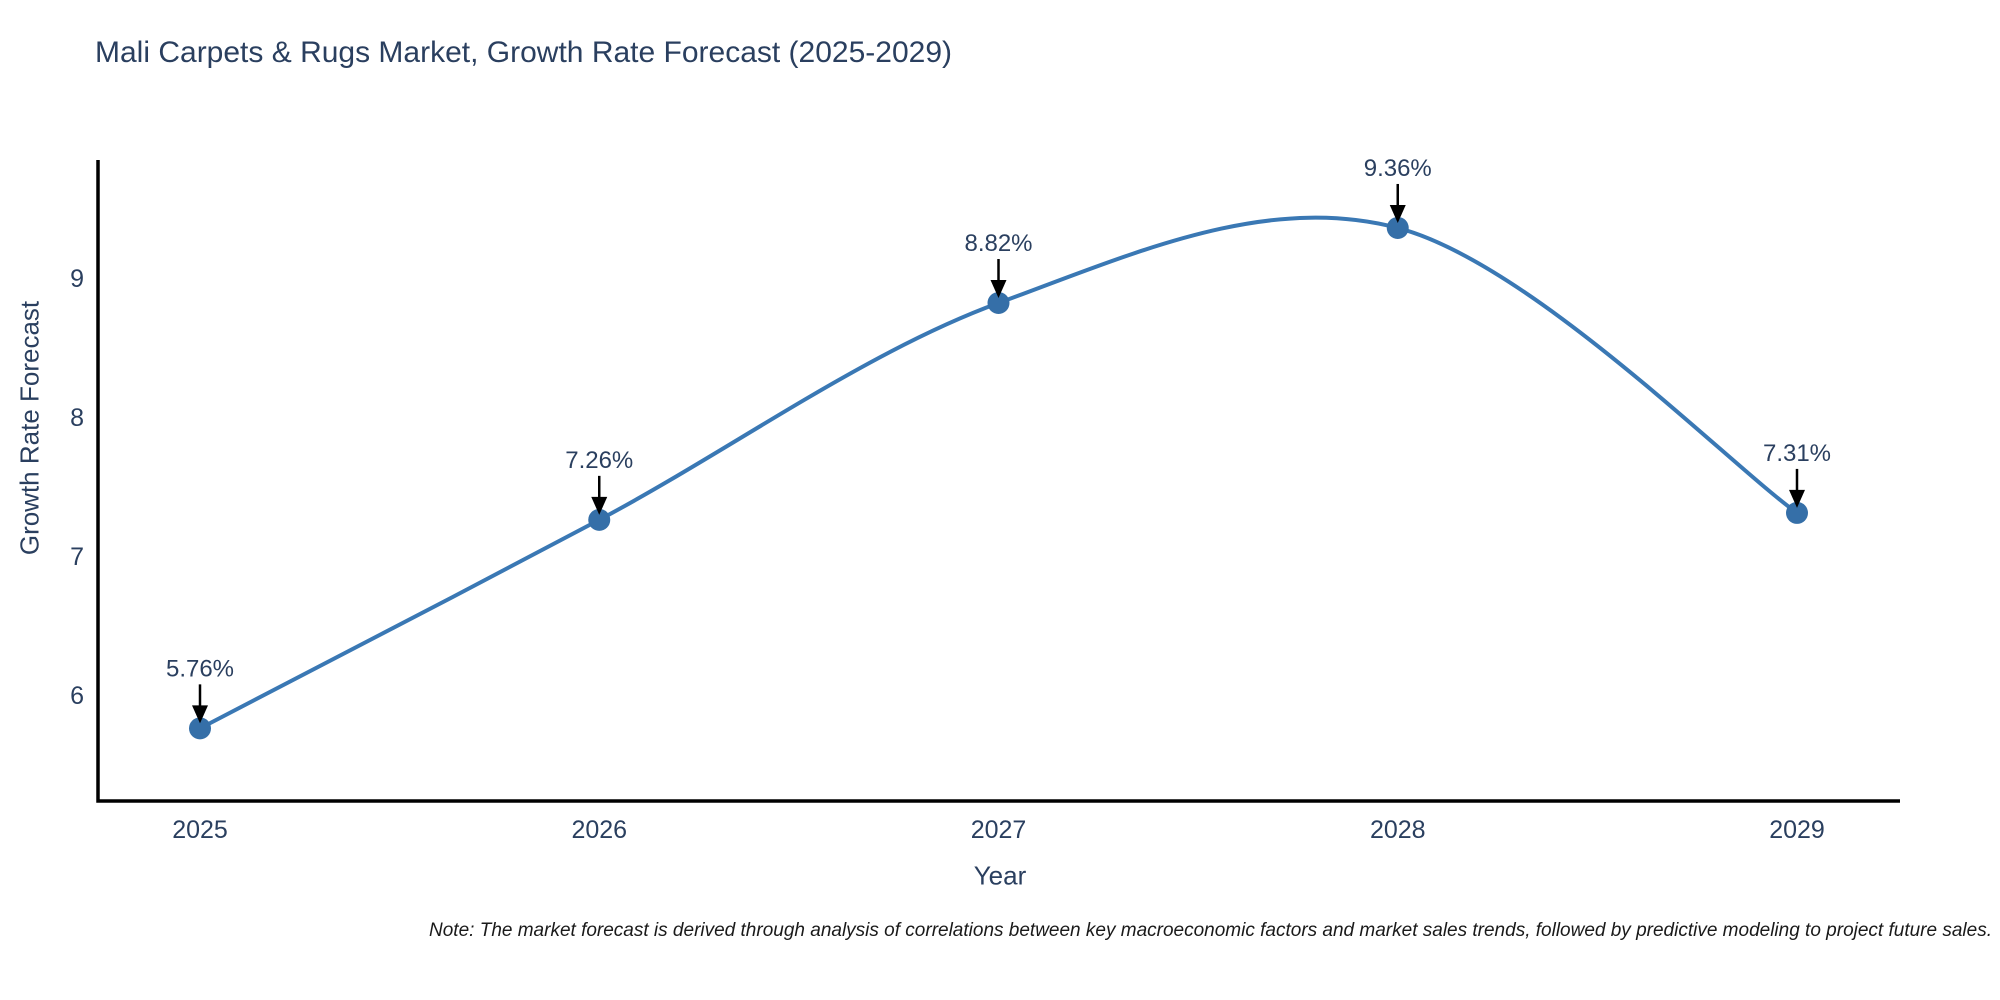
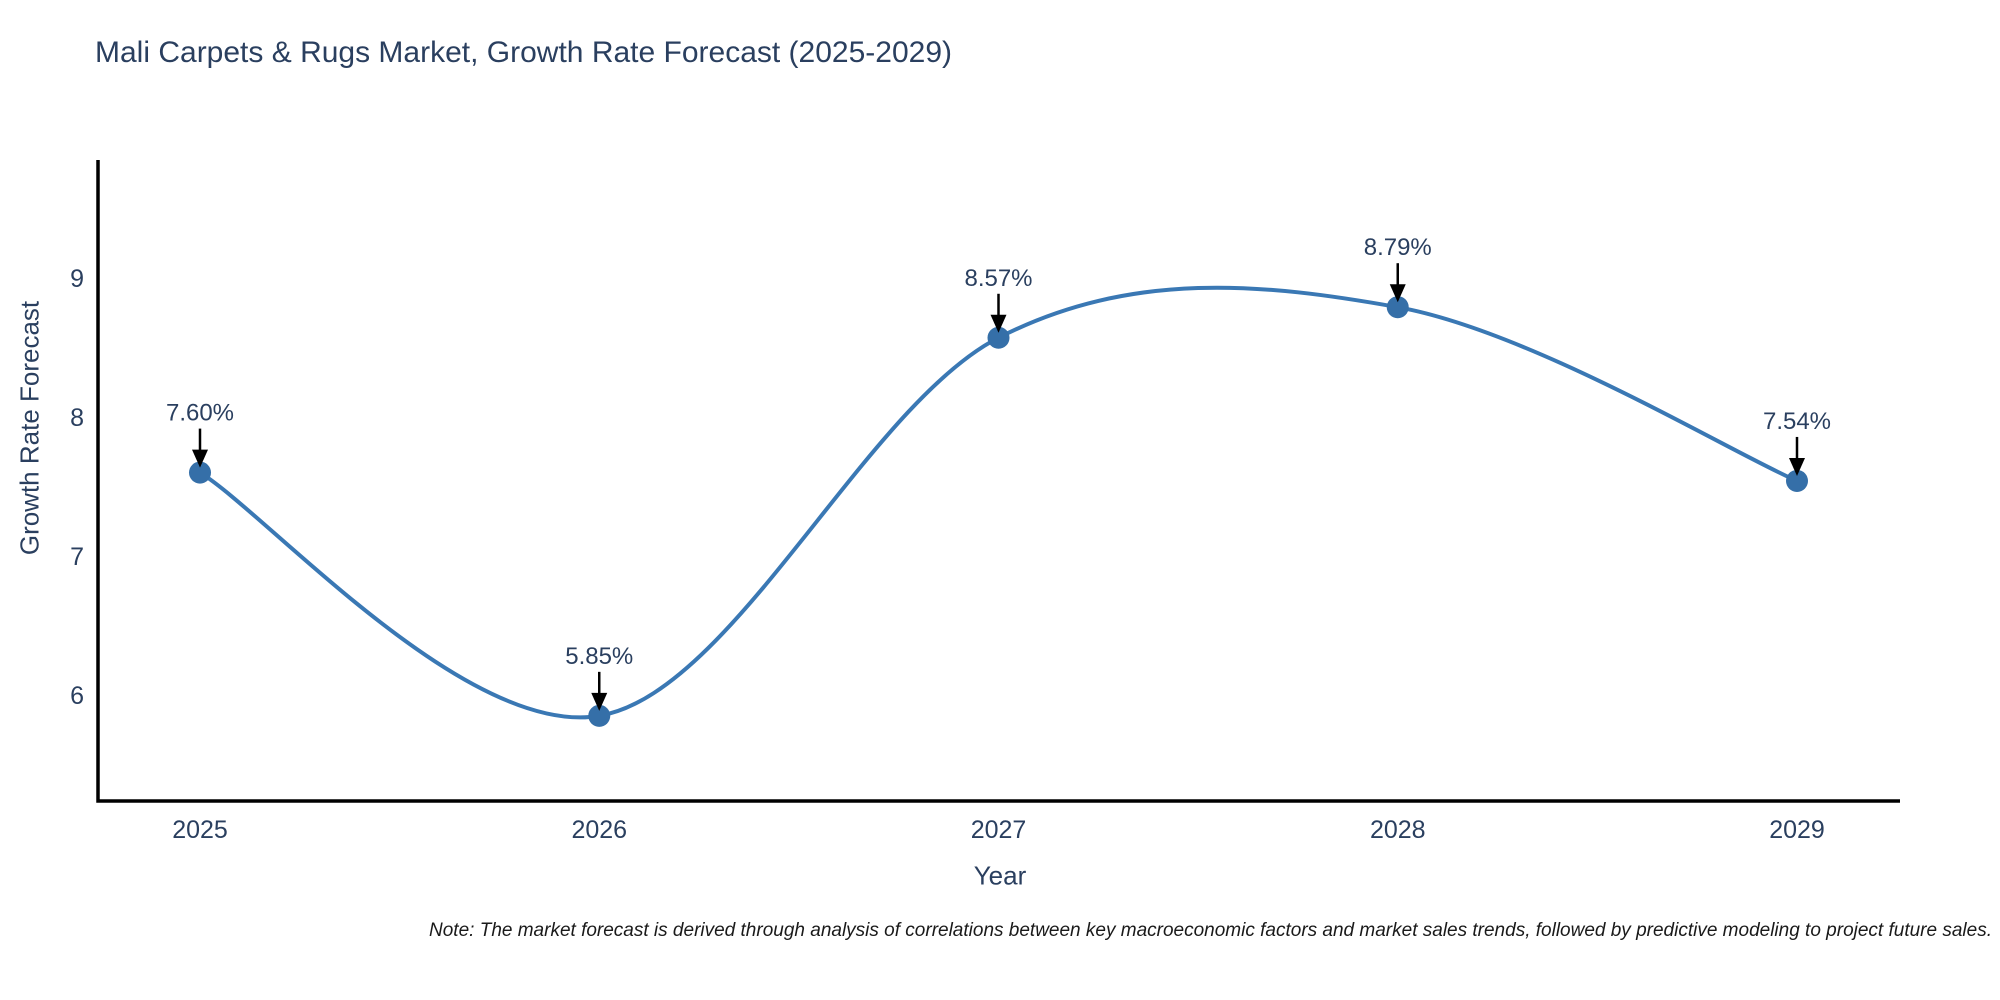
2025: 5.76% -> 7.60%
2026: 7.26% -> 5.85%
2027: 8.82% -> 8.57%
2028: 9.36% -> 8.79%
2029: 7.31% -> 7.54%
